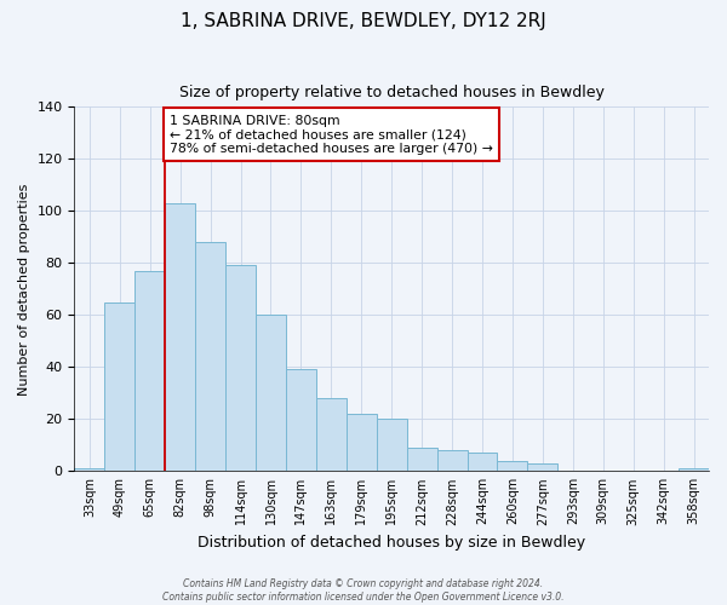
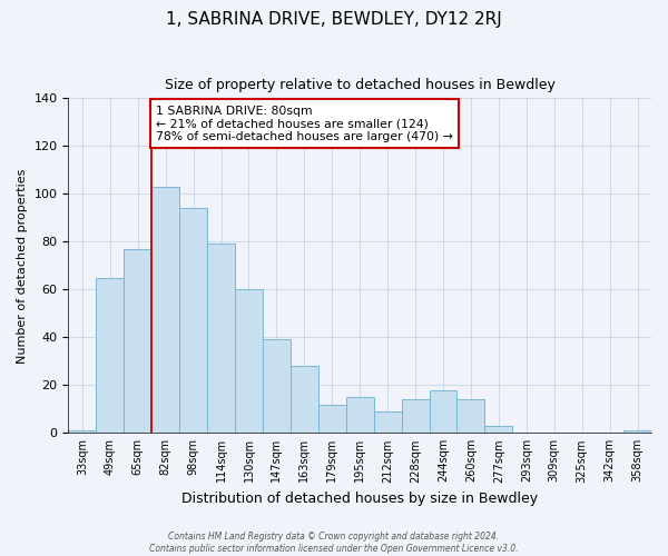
98sqm: 88 -> 94
179sqm: 22 -> 12
195sqm: 20 -> 15
228sqm: 8 -> 14
244sqm: 7 -> 18
260sqm: 4 -> 14
